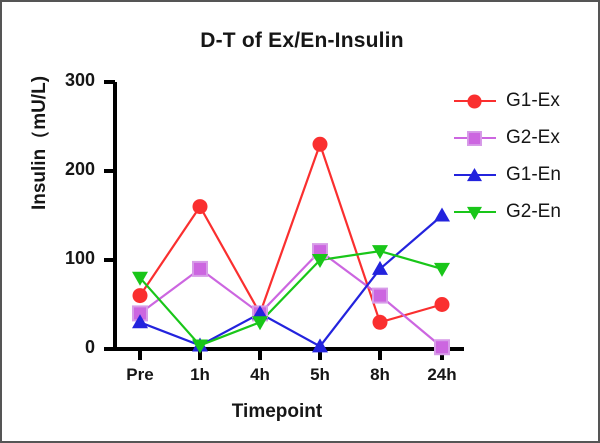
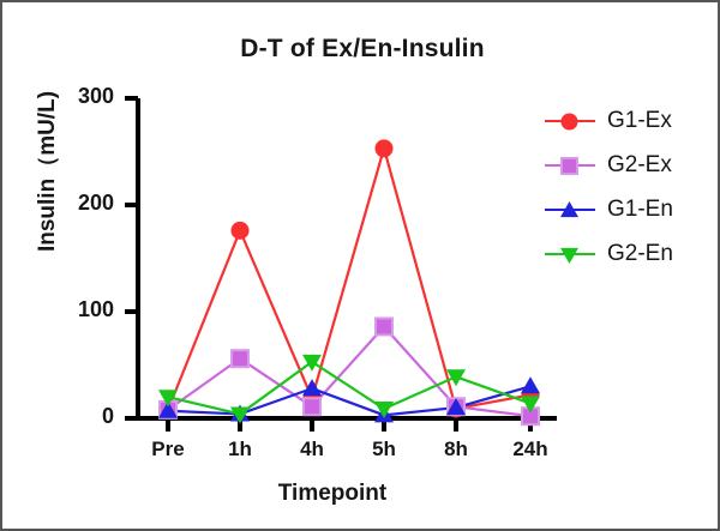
G1-Ex/Pre: 60 -> 10
G2-Ex/Pre: 40 -> 10
G1-En/Pre: 30 -> 10
G2-En/Pre: 80 -> 20
G1-Ex/1h: 160 -> 180
G2-Ex/1h: 90 -> 60
G1-Ex/4h: 40 -> 20
G2-Ex/4h: 40 -> 10
G1-En/4h: 40 -> 30
G2-En/4h: 30 -> 50
G1-Ex/5h: 230 -> 250
G2-Ex/5h: 110 -> 90
G2-En/5h: 100 -> 10
G1-Ex/8h: 30 -> 10
G2-Ex/8h: 60 -> 10
G1-En/8h: 90 -> 10
G2-En/8h: 110 -> 40
G1-Ex/24h: 50 -> 20
G1-En/24h: 150 -> 30
G2-En/24h: 90 -> 10
